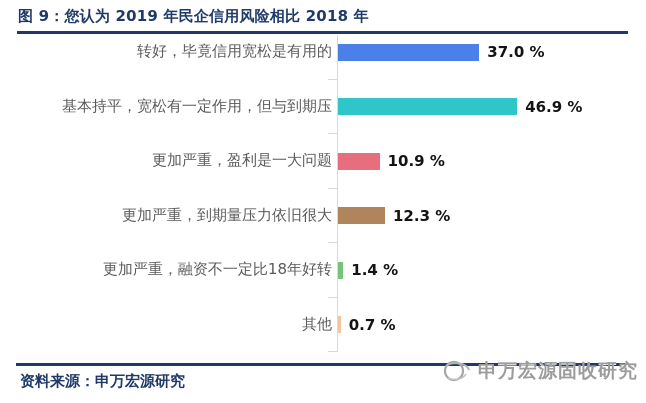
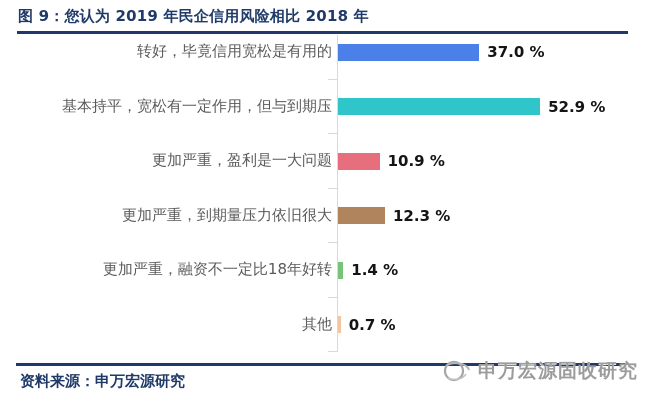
基本持平，宽松有一定作用，但与到期压: 46.9 -> 52.9
